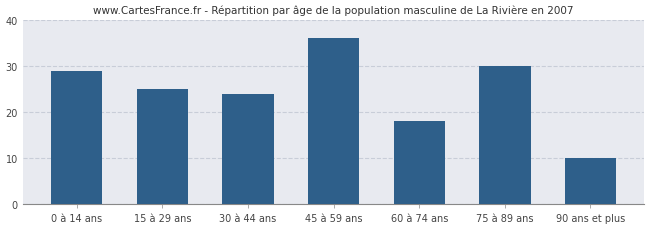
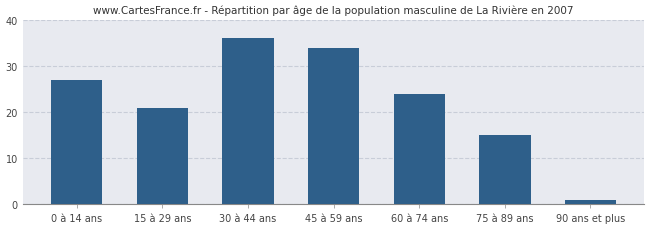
0 à 14 ans: 29 -> 27
15 à 29 ans: 25 -> 21
30 à 44 ans: 24 -> 36
45 à 59 ans: 36 -> 34
60 à 74 ans: 18 -> 24
75 à 89 ans: 30 -> 15
90 ans et plus: 10 -> 1
